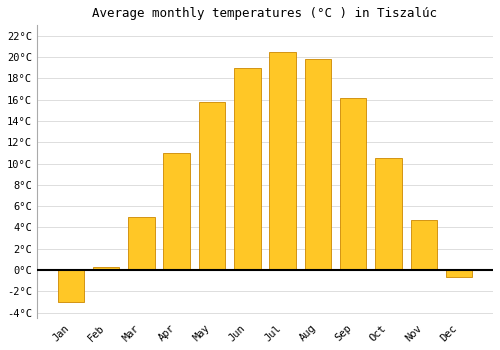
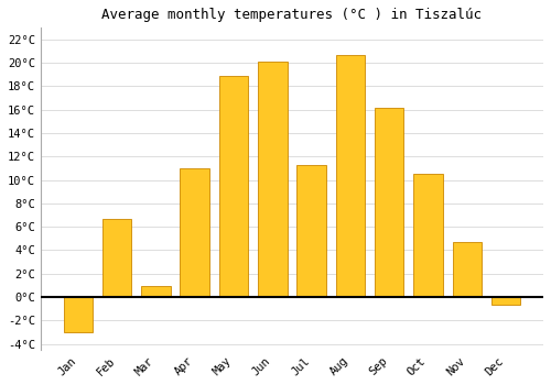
Feb: 0.3°C -> 6.7°C
Mar: 5.0°C -> 0.9°C
May: 15.8°C -> 18.9°C
Jun: 19.0°C -> 20.1°C
Jul: 20.5°C -> 11.3°C
Aug: 19.8°C -> 20.7°C
